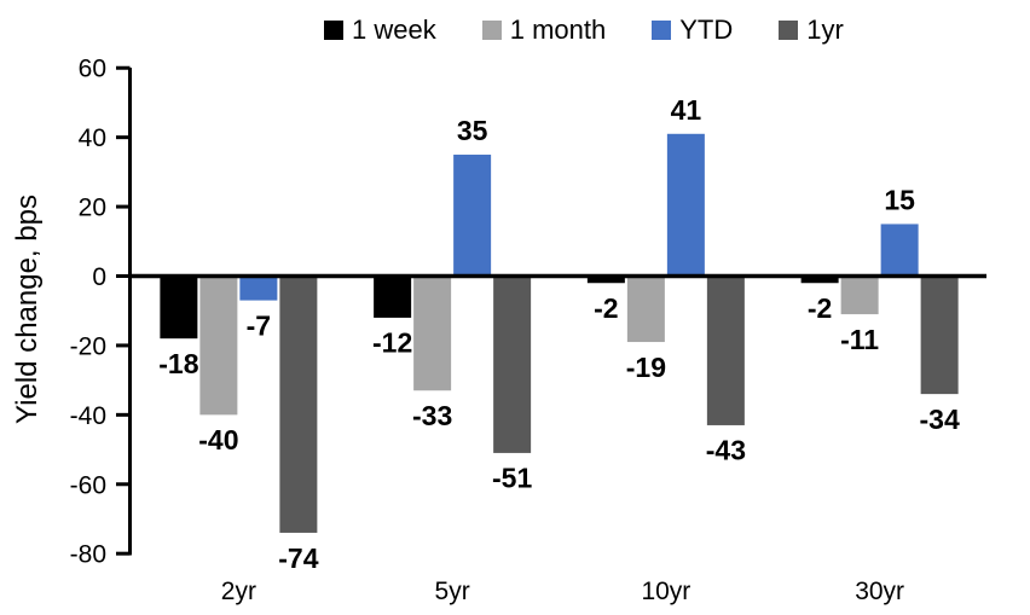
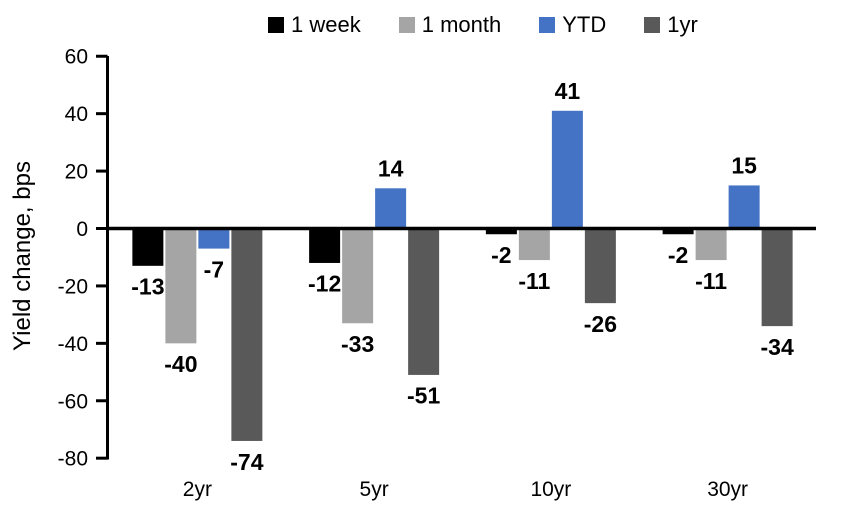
1 week/2yr: -18 -> -13
YTD/5yr: 35 -> 14
1 month/10yr: -19 -> -11
1yr/10yr: -43 -> -26
